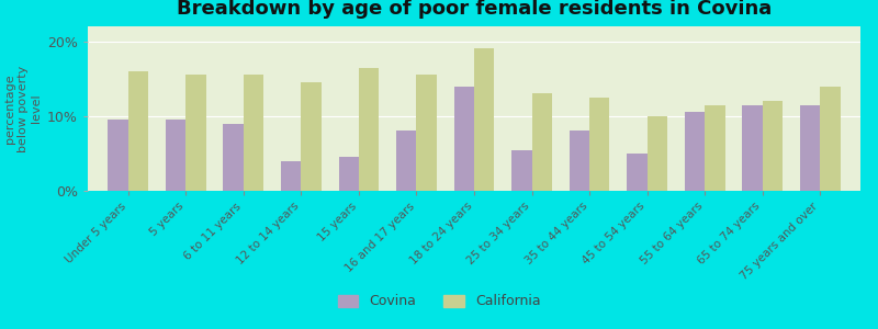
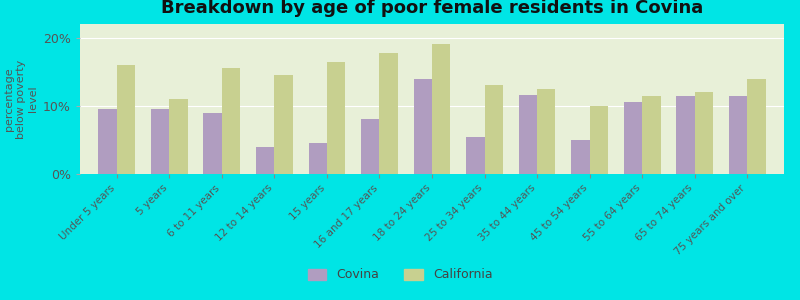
California/5 years: 15.5% -> 11.0%
California/16 and 17 years: 15.5% -> 17.8%
Covina/35 to 44 years: 8.0% -> 11.6%
